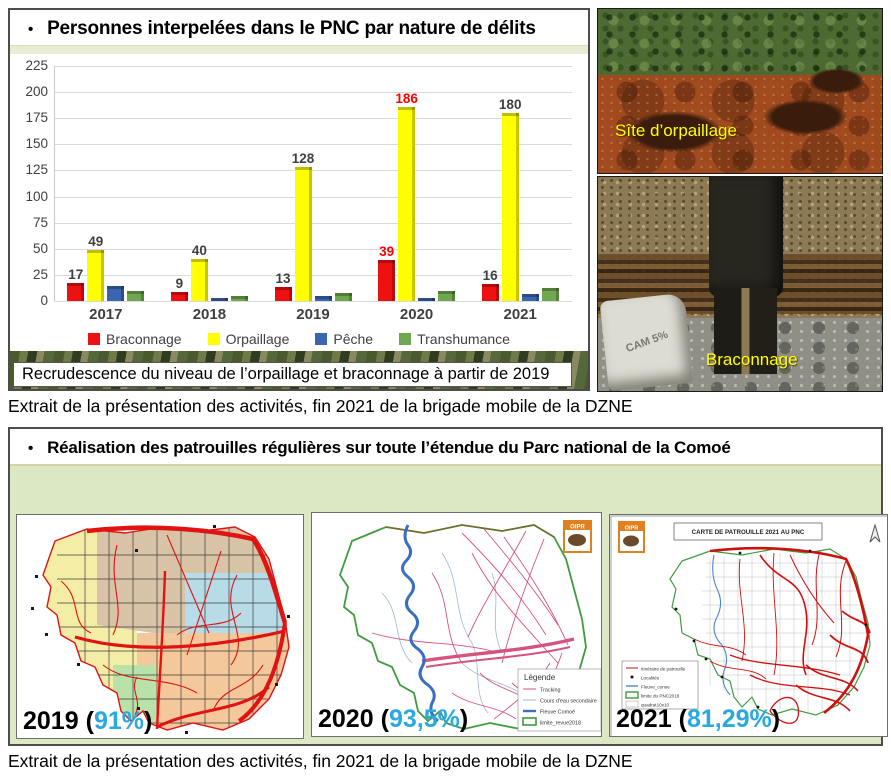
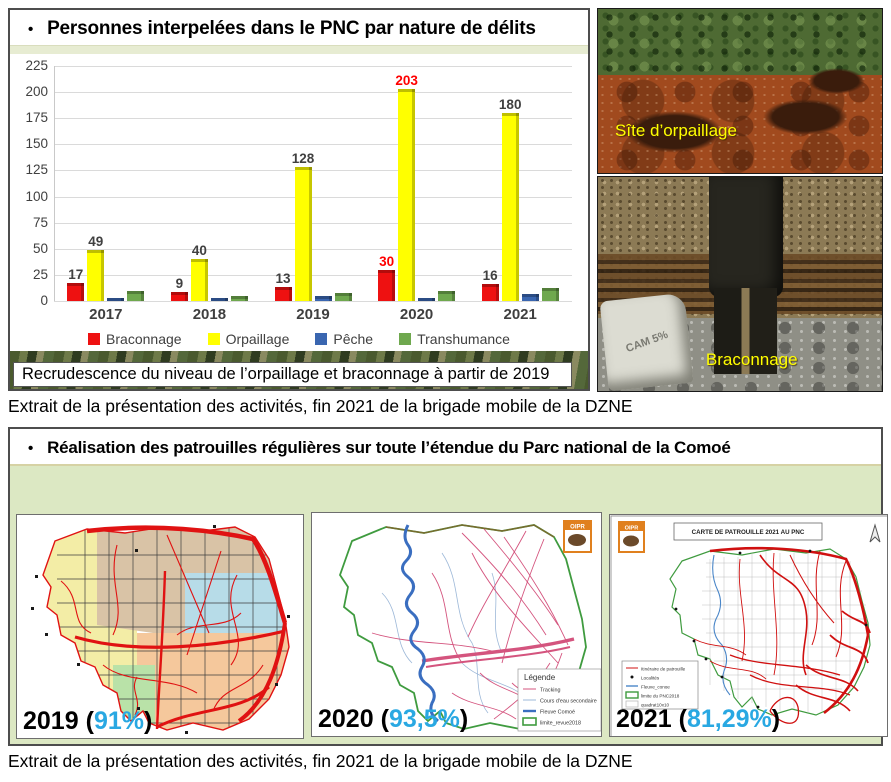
Pêche/2017: 14 -> 3
Braconnage/2020: 39 -> 30
Orpaillage/2020: 186 -> 203
